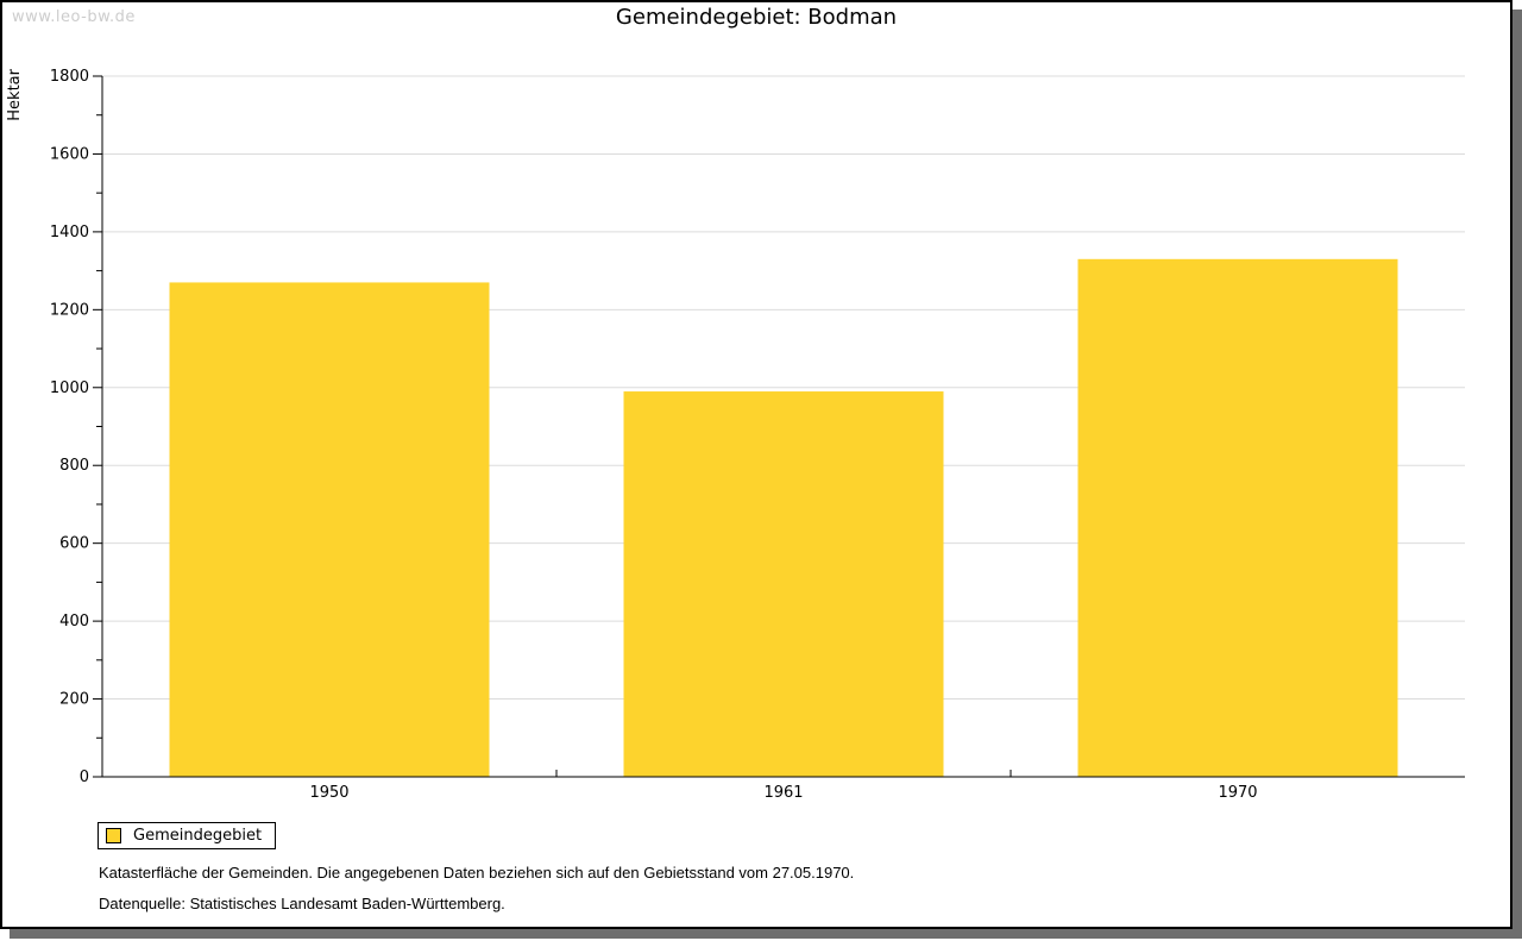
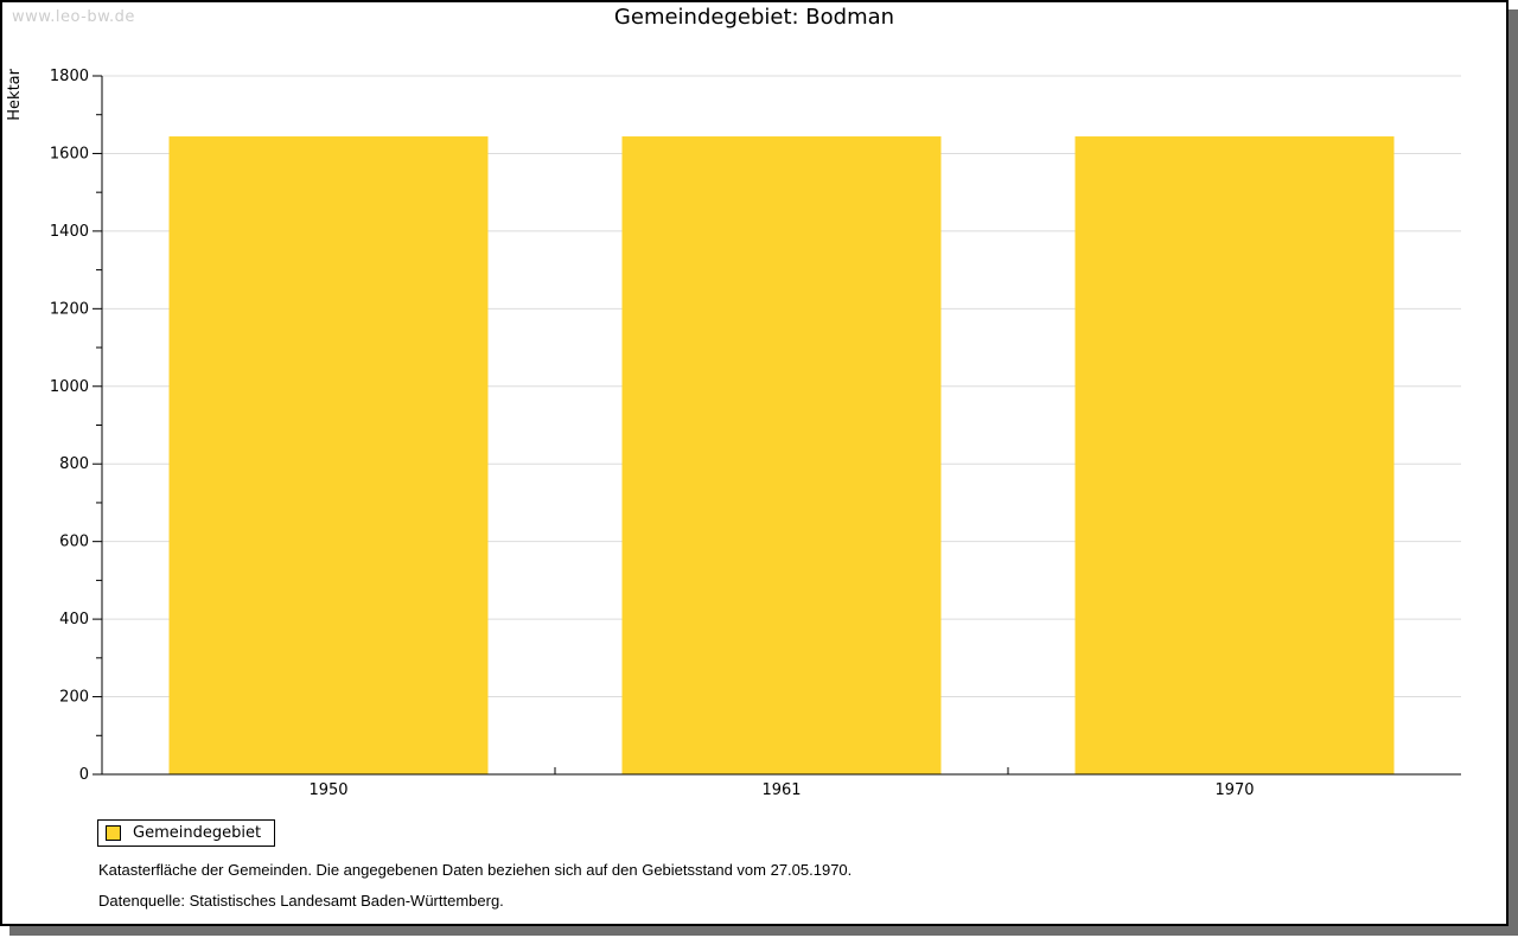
1950: 1270 -> 1640
1961: 990 -> 1640
1970: 1330 -> 1640
